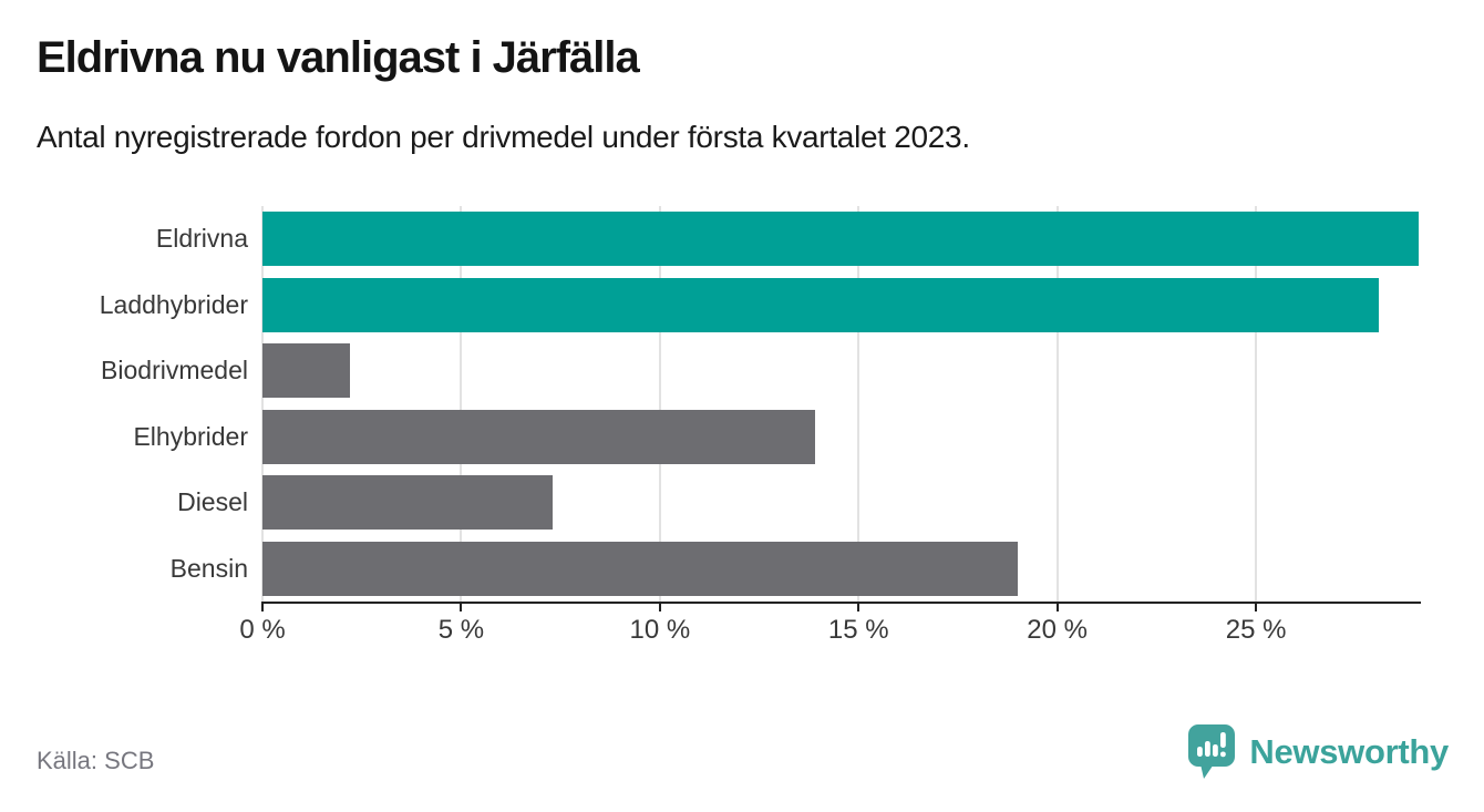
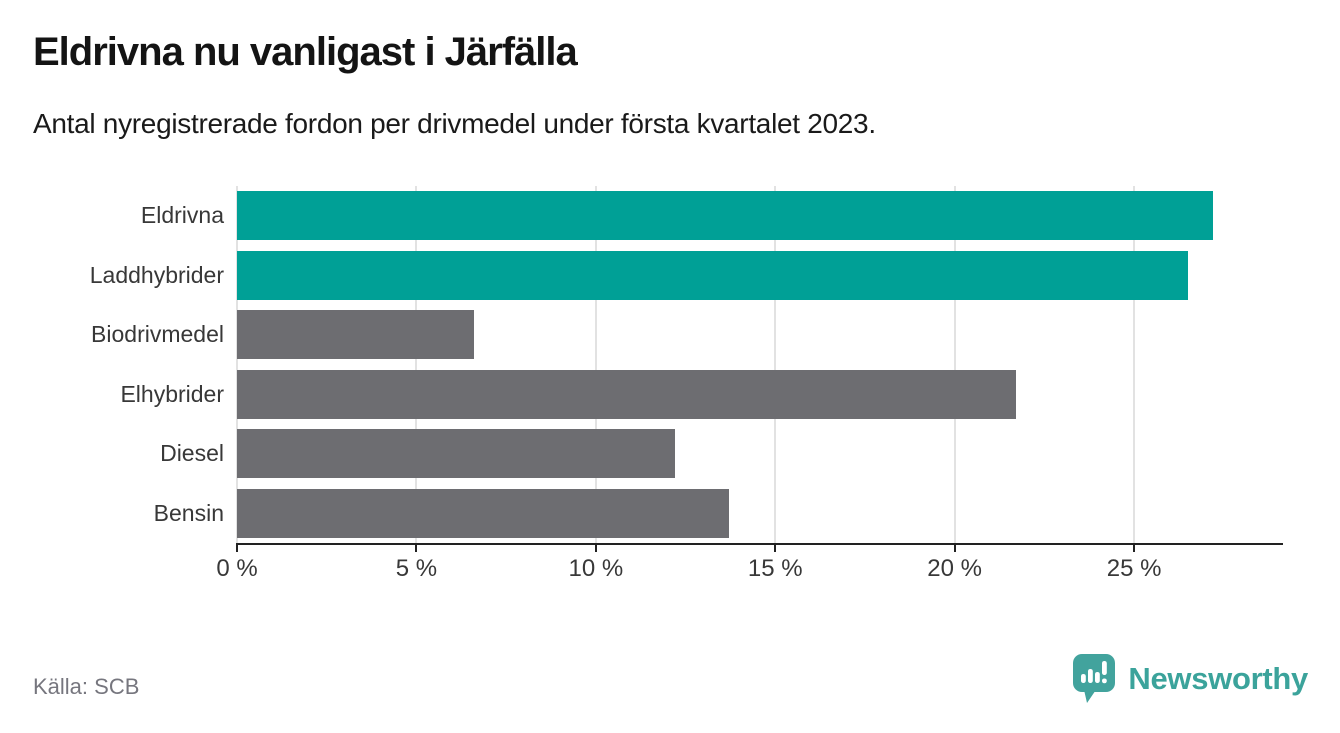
Eldrivna: 29.1% -> 27.2%
Laddhybrider: 28.1% -> 26.5%
Biodrivmedel: 2.2% -> 6.6%
Elhybrider: 13.9% -> 21.7%
Diesel: 7.3% -> 12.2%
Bensin: 19.0% -> 13.7%
